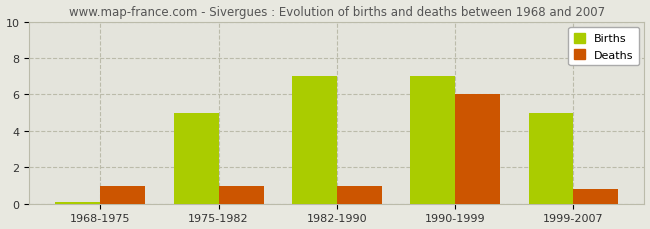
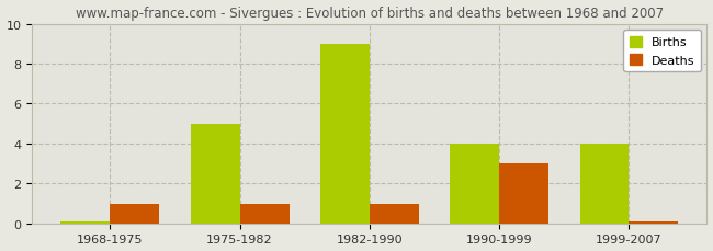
Births/1982-1990: 7.0 -> 9.0
Births/1990-1999: 7.0 -> 4.0
Deaths/1990-1999: 6.0 -> 3.0
Births/1999-2007: 5.0 -> 4.0
Deaths/1999-2007: 0.8 -> 0.1
